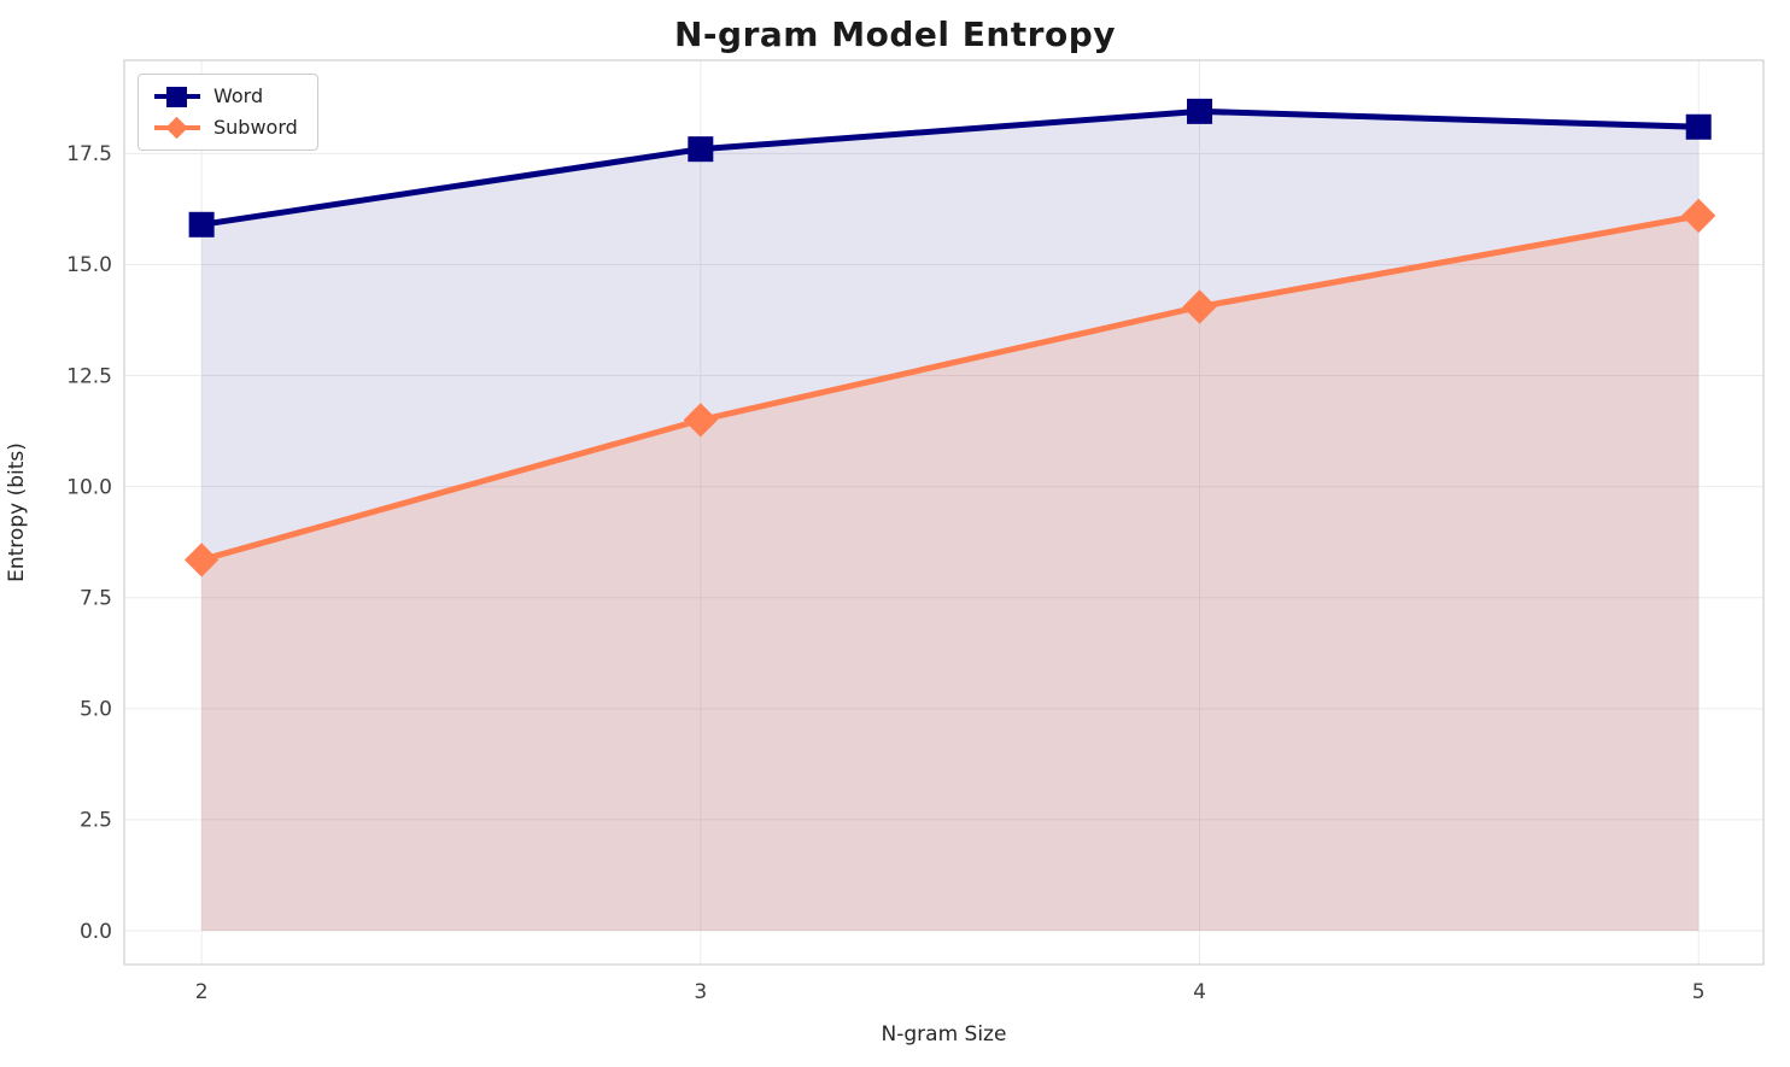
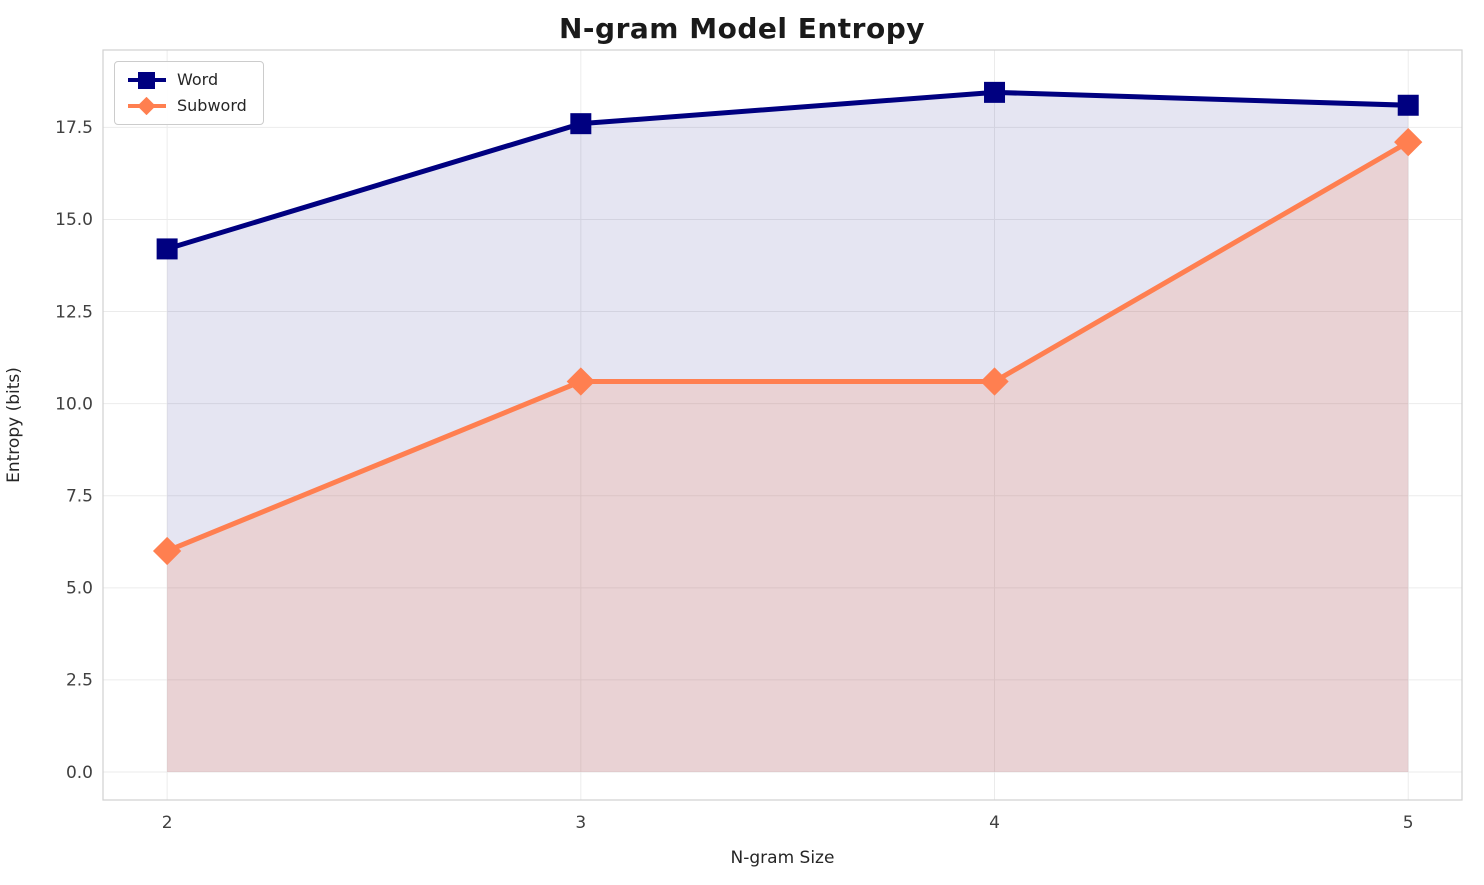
Word/2: 15.9 -> 14.2
Subword/2: 8.3 -> 6.0
Subword/3: 11.5 -> 10.6
Subword/4: 14.1 -> 10.6
Subword/5: 16.1 -> 17.1
